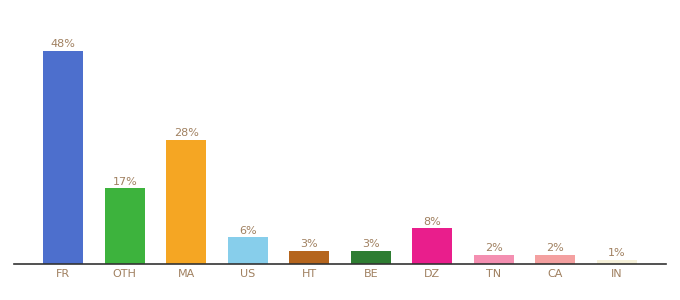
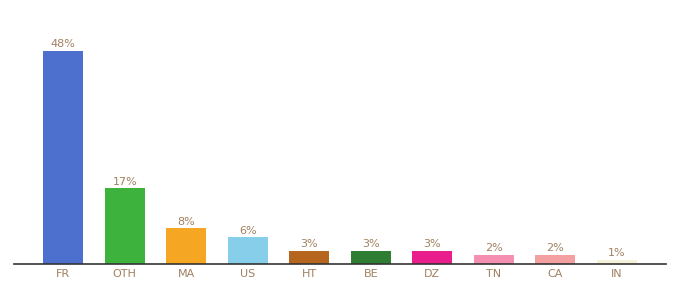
MA: 28% -> 8%
DZ: 8% -> 3%
